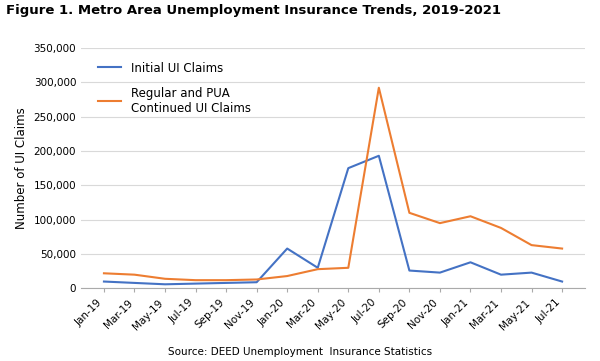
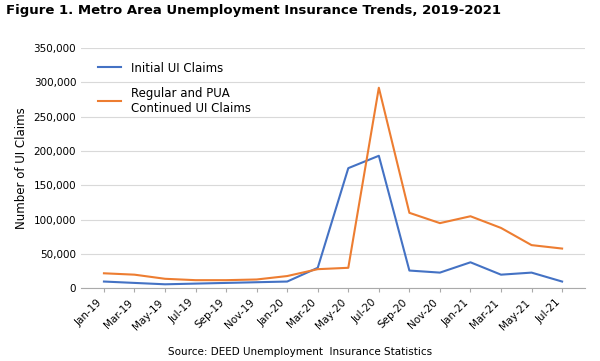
Initial UI Claims/Jan-20: 58,000 -> 10,000
